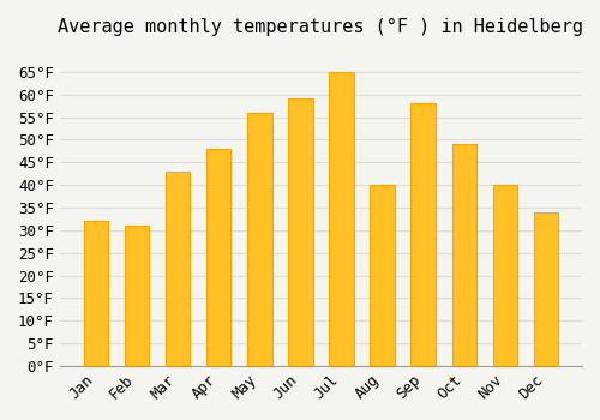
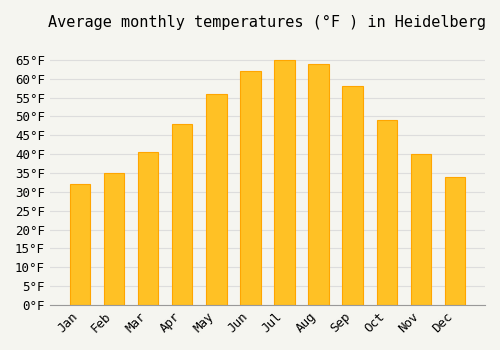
Feb: 31.0°F -> 35.0°F
Mar: 43.0°F -> 40.5°F
Jun: 59.0°F -> 62.0°F
Aug: 40.0°F -> 64.0°F
